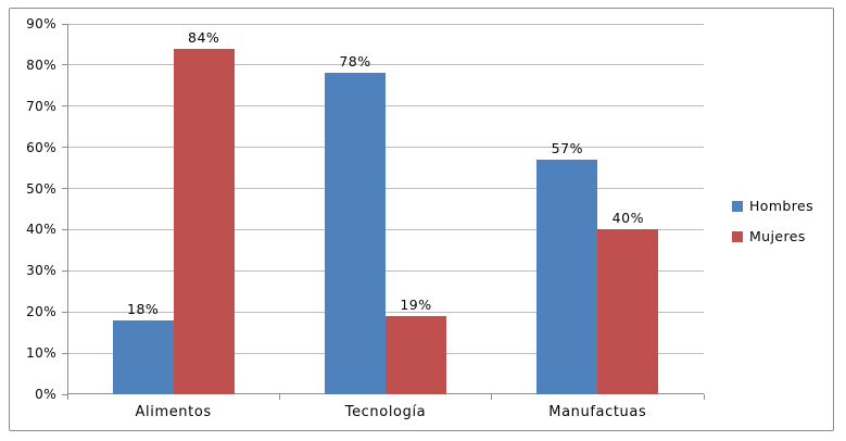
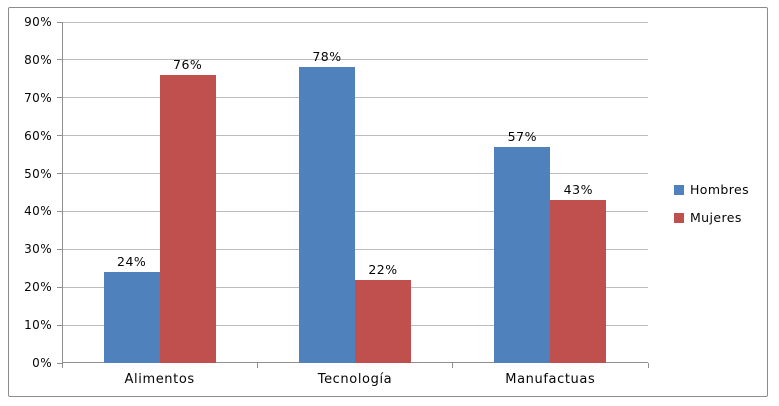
Hombres/Alimentos: 18% -> 24%
Mujeres/Alimentos: 84% -> 76%
Mujeres/Tecnología: 19% -> 22%
Mujeres/Manufactuas: 40% -> 43%
